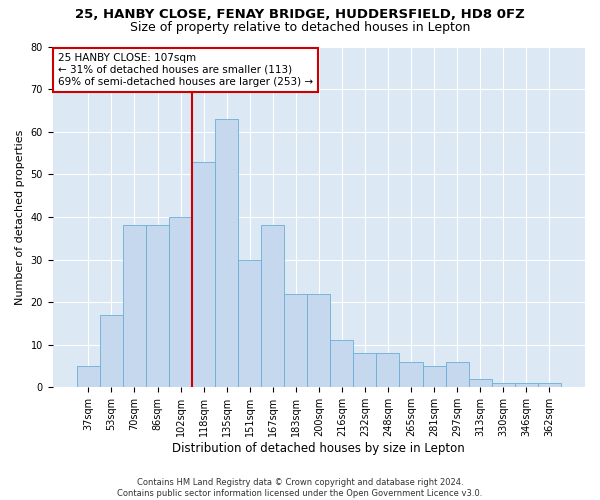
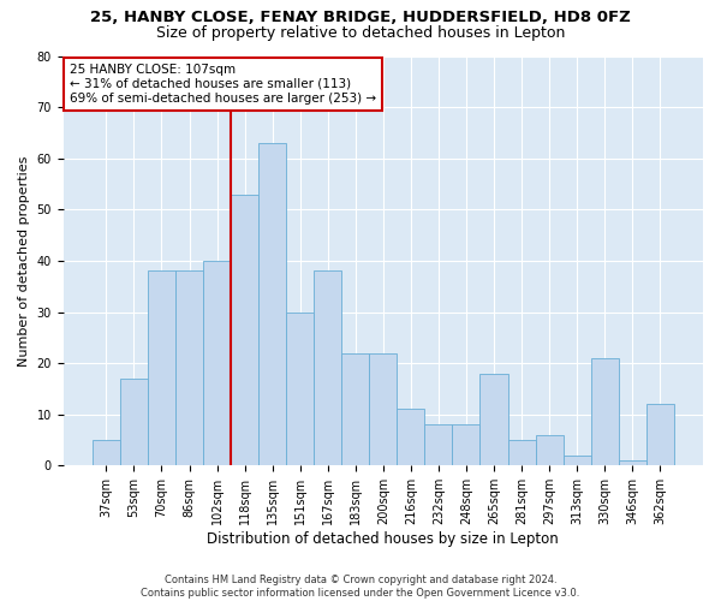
265sqm: 6 -> 18
330sqm: 1 -> 21
362sqm: 1 -> 12
